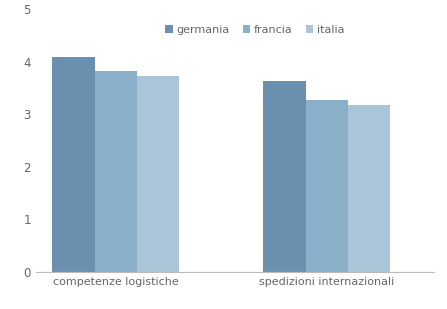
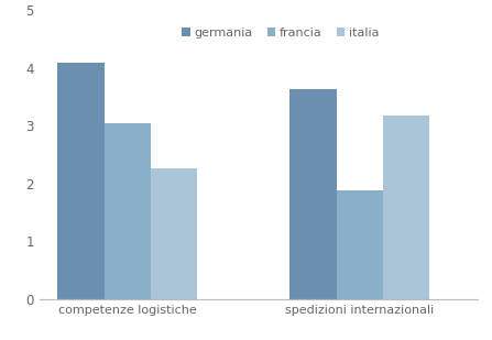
francia/competenze logistiche: 3.83 -> 3.04
italia/competenze logistiche: 3.73 -> 2.26
francia/spedizioni internazionali: 3.27 -> 1.88
